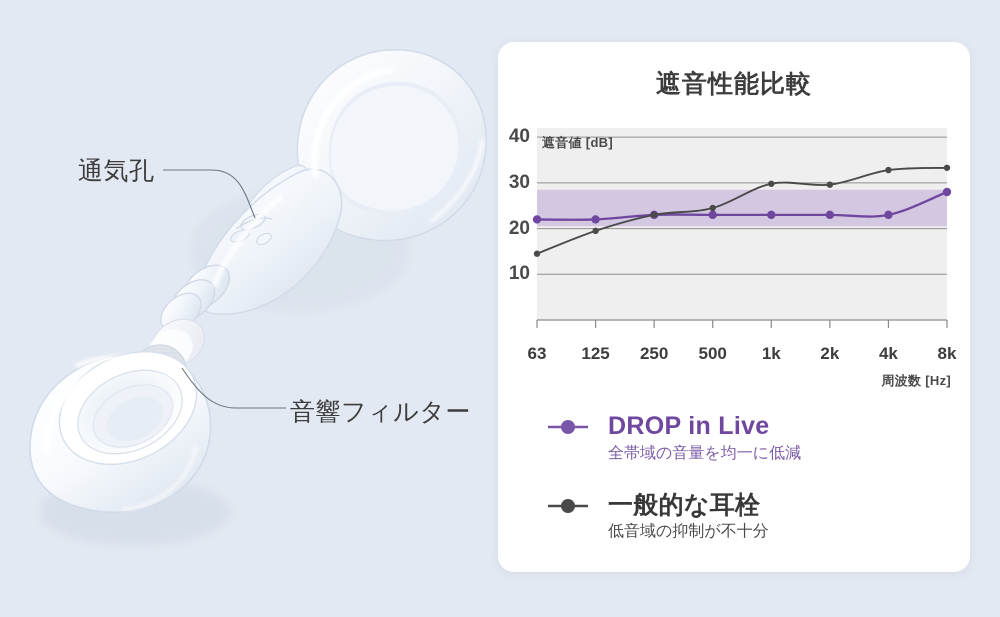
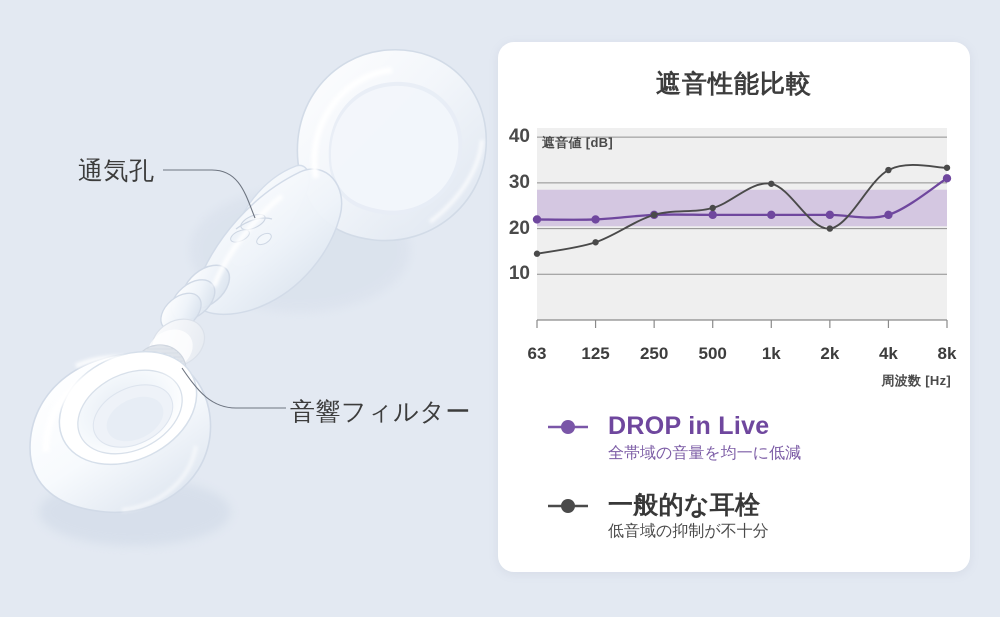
一般的な耳栓/125: 20 -> 17
一般的な耳栓/2k: 30 -> 20
DROP in Live/8k: 28 -> 31
